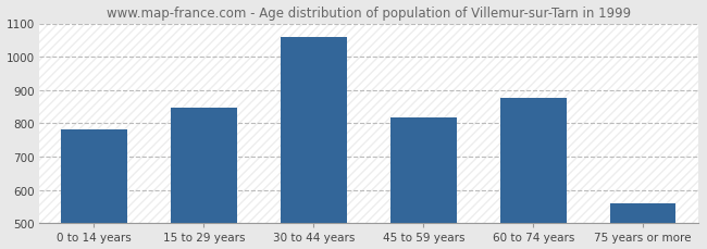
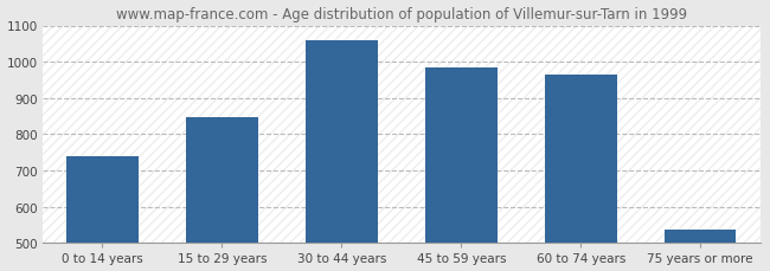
0 to 14 years: 780 -> 740
45 to 59 years: 818 -> 985
60 to 74 years: 875 -> 965
75 years or more: 558 -> 535
